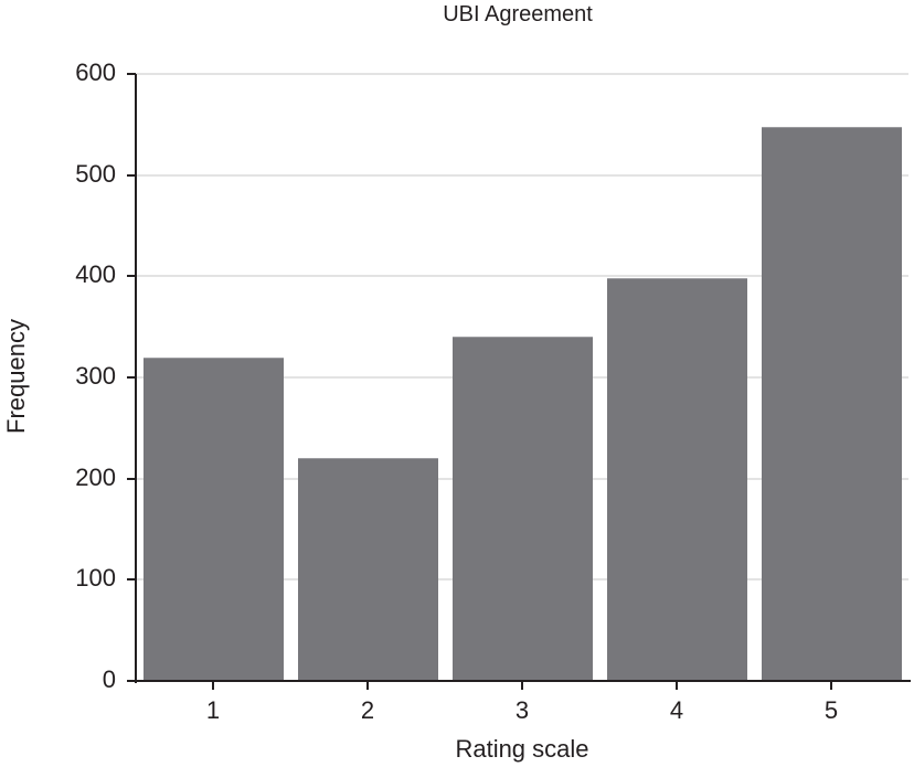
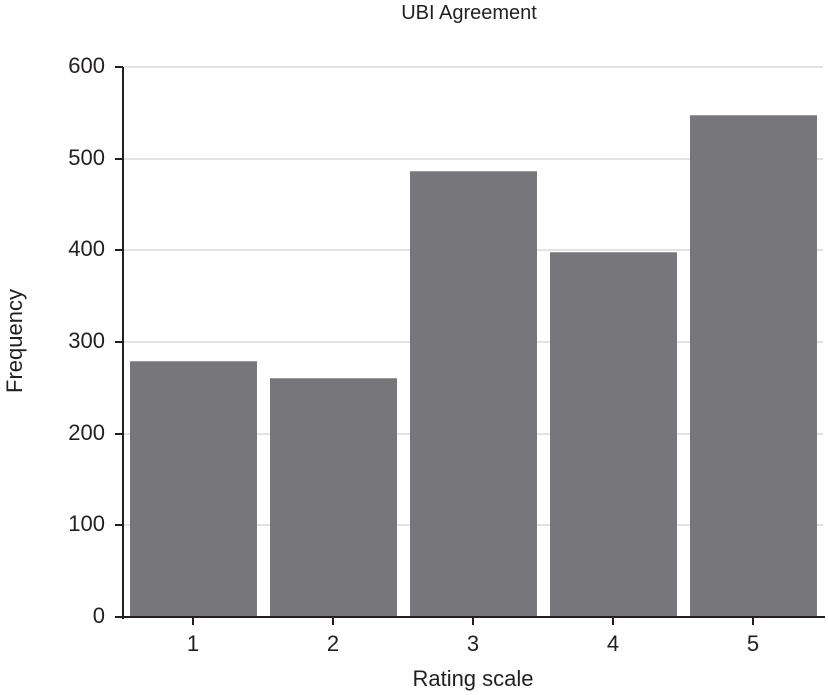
1: 320 -> 280
2: 220 -> 260
3: 340 -> 490
